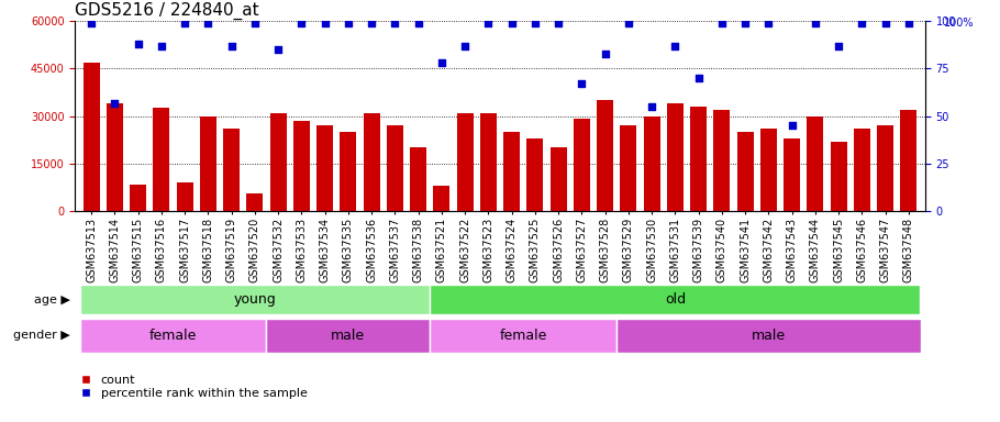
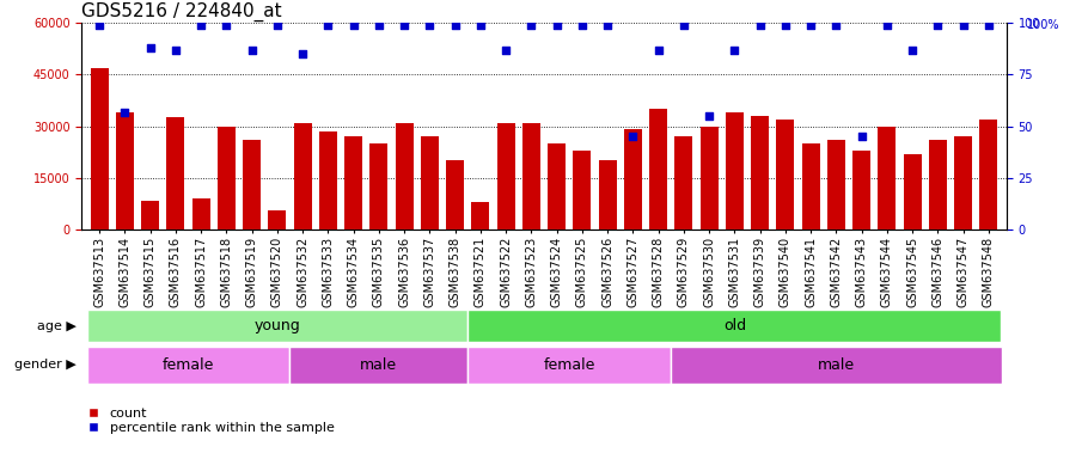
percentile rank within the sample/GSM637521: 78 -> 99
percentile rank within the sample/GSM637527: 67 -> 45
percentile rank within the sample/GSM637528: 83 -> 87
percentile rank within the sample/GSM637539: 70 -> 99
